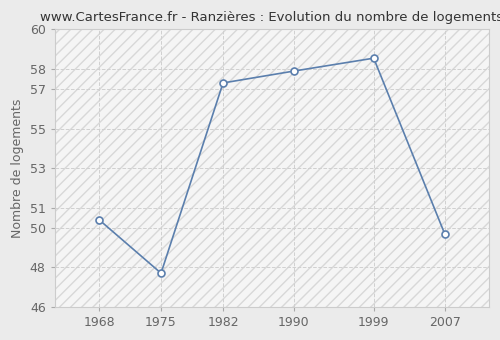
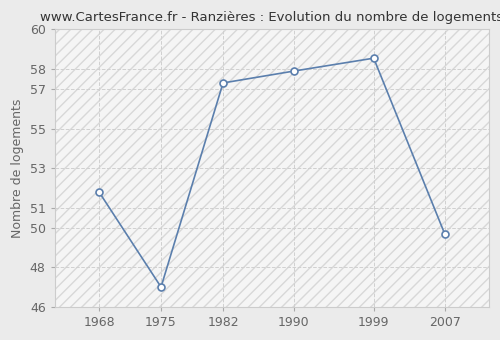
1968: 50.4 -> 51.8
1975: 47.7 -> 47.0
